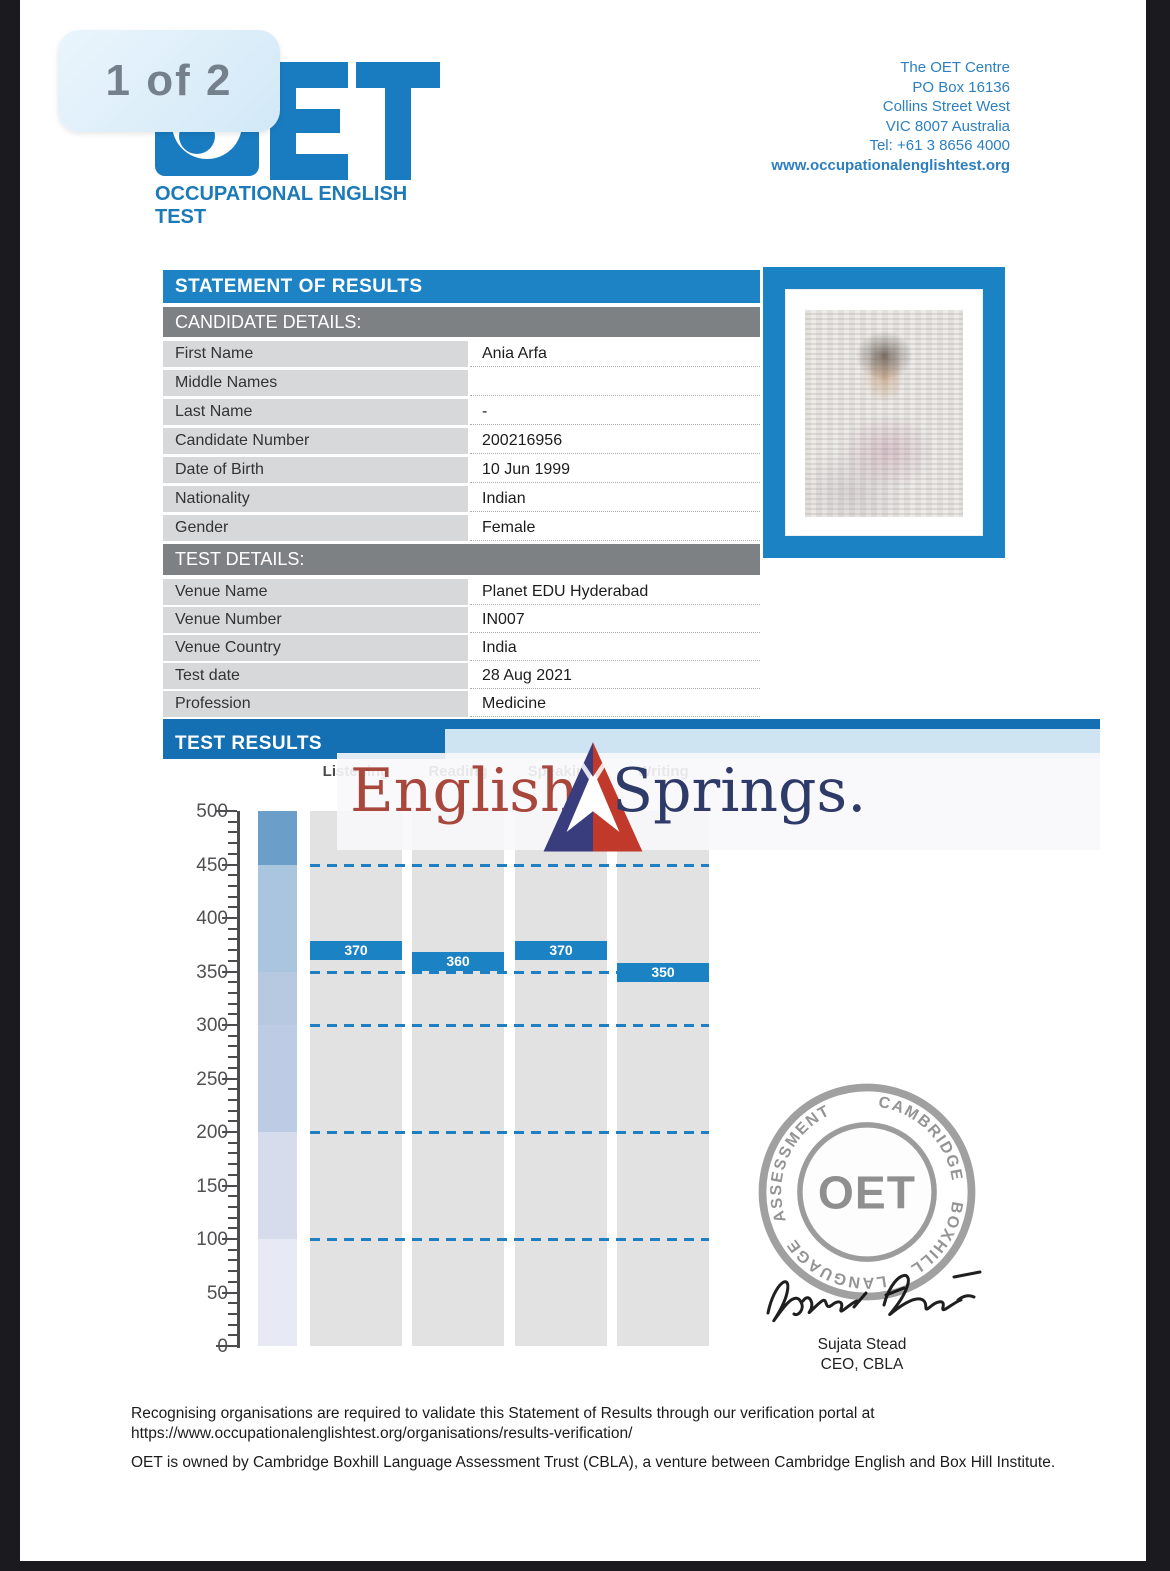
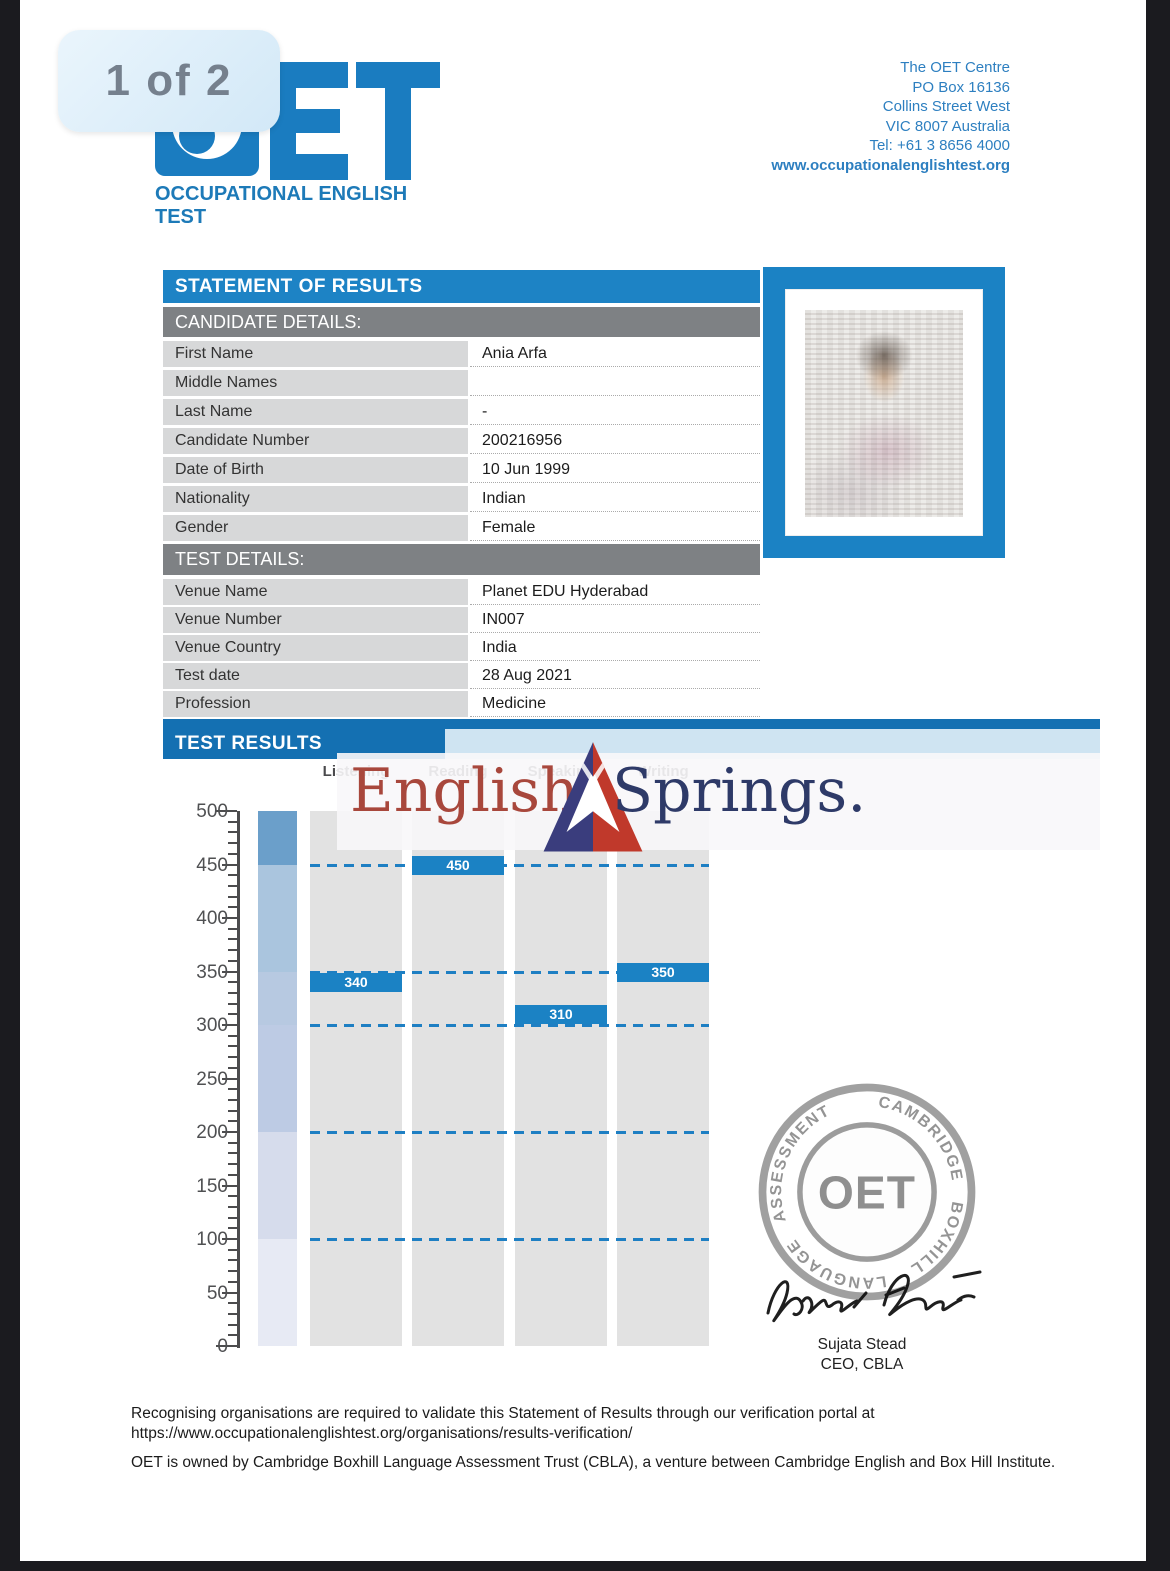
Listening: 370 -> 340
Reading: 360 -> 450
Speaking: 370 -> 310
